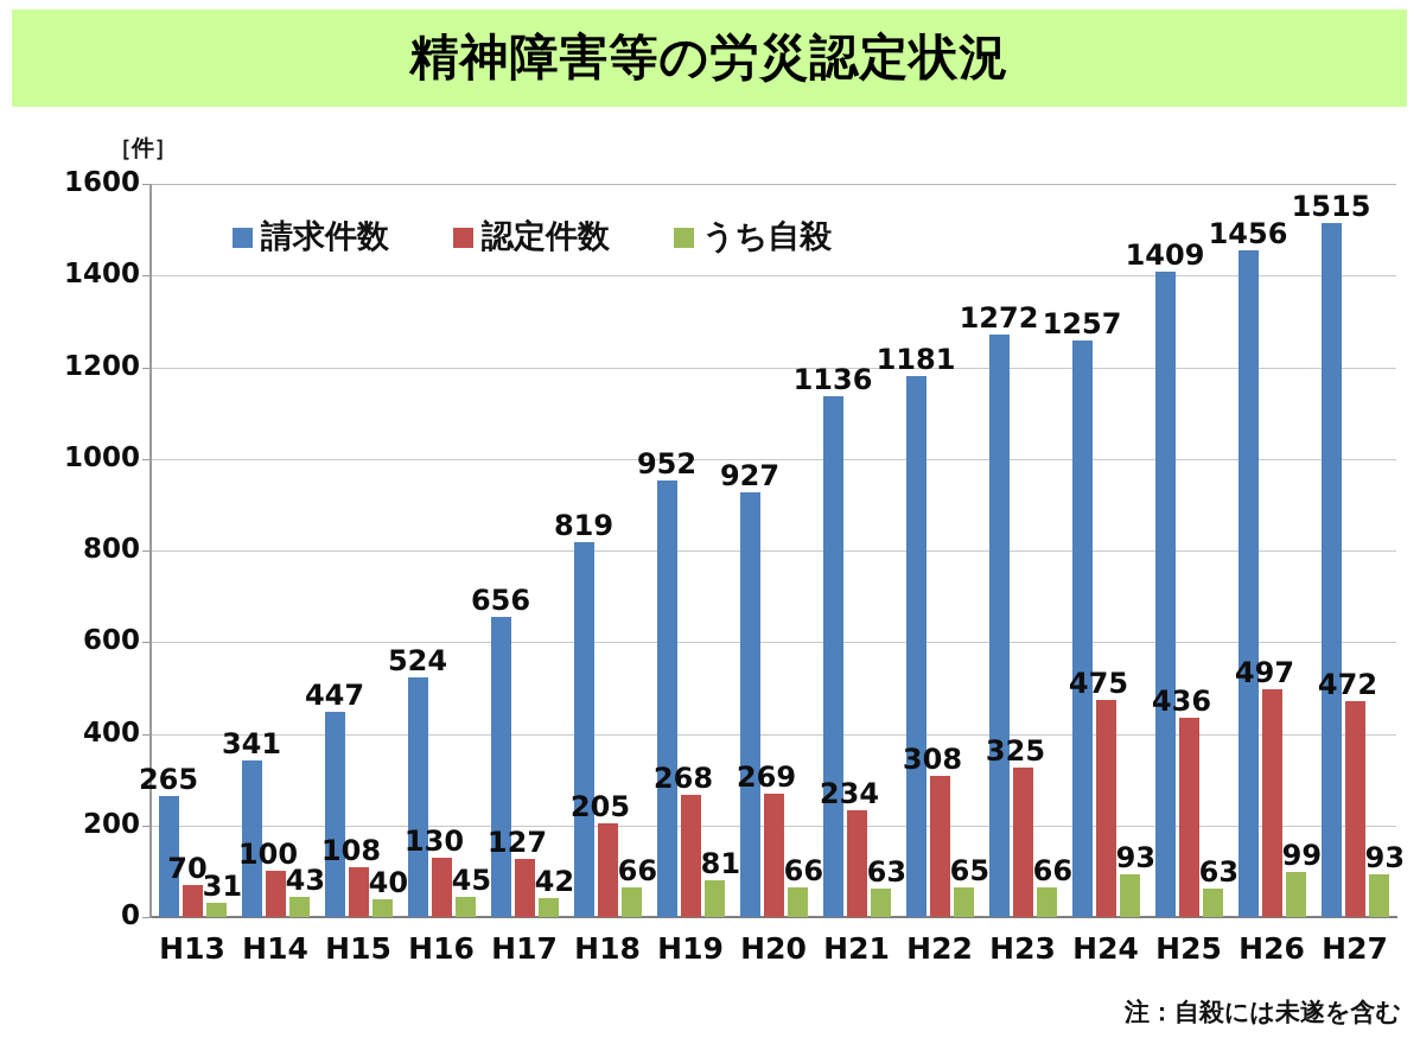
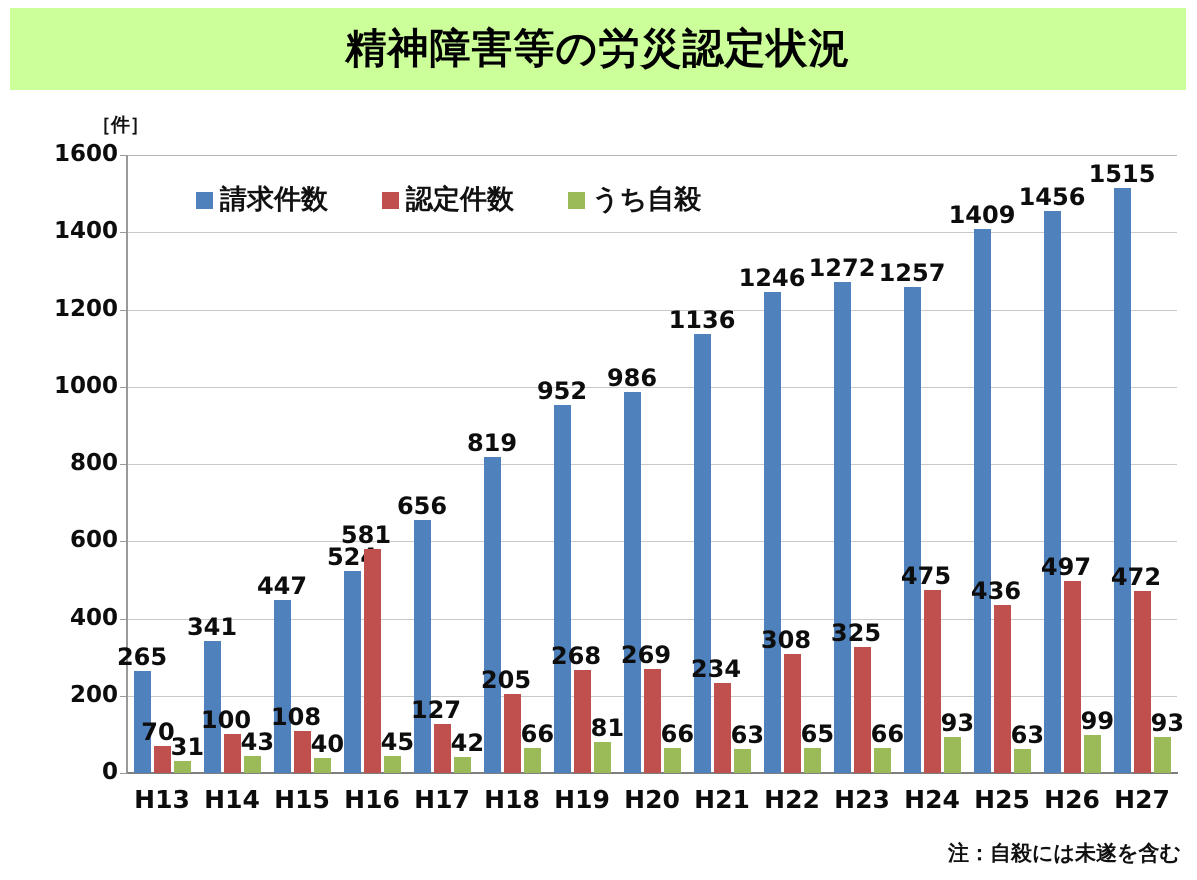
認定件数/H16: 130 -> 581
請求件数/H20: 927 -> 986
請求件数/H22: 1181 -> 1246
